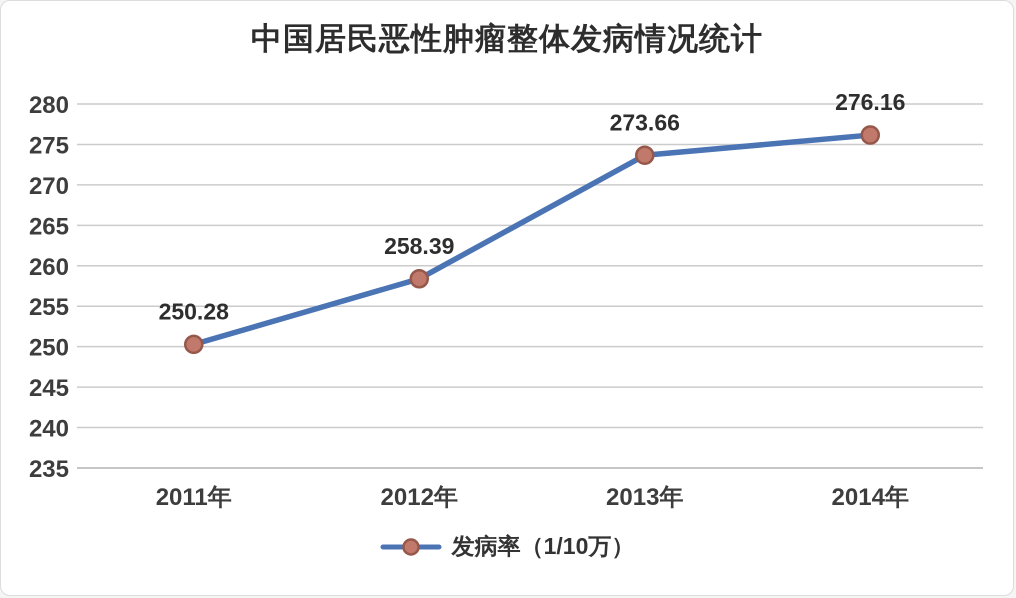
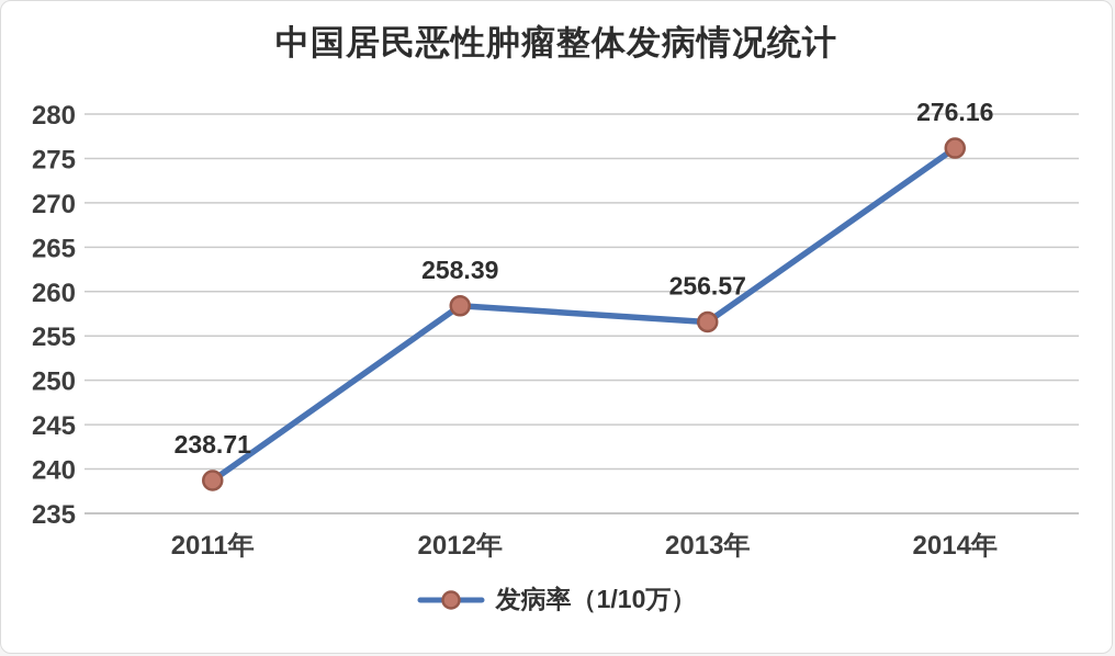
2011年: 250.28 -> 238.71
2013年: 273.66 -> 256.57
